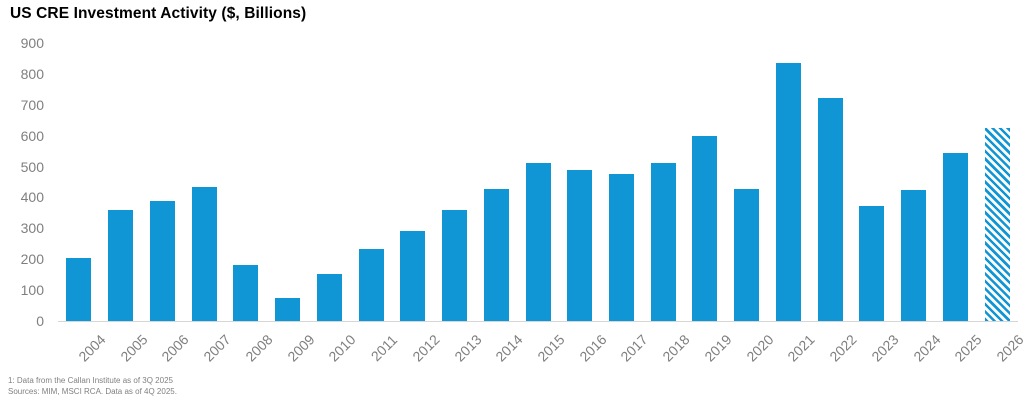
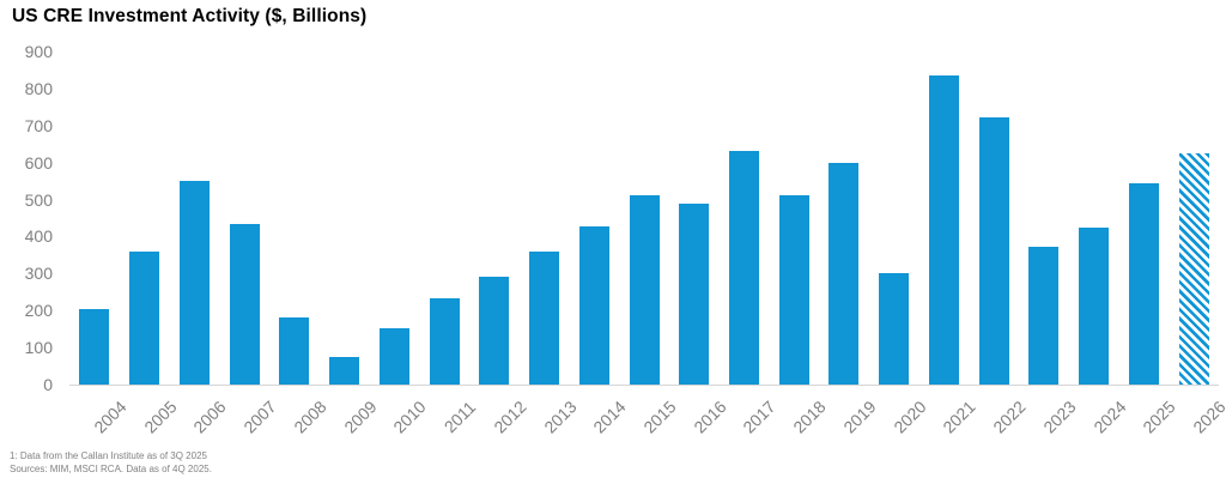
2006: 390 -> 550
2017: 480 -> 630
2020: 430 -> 300
